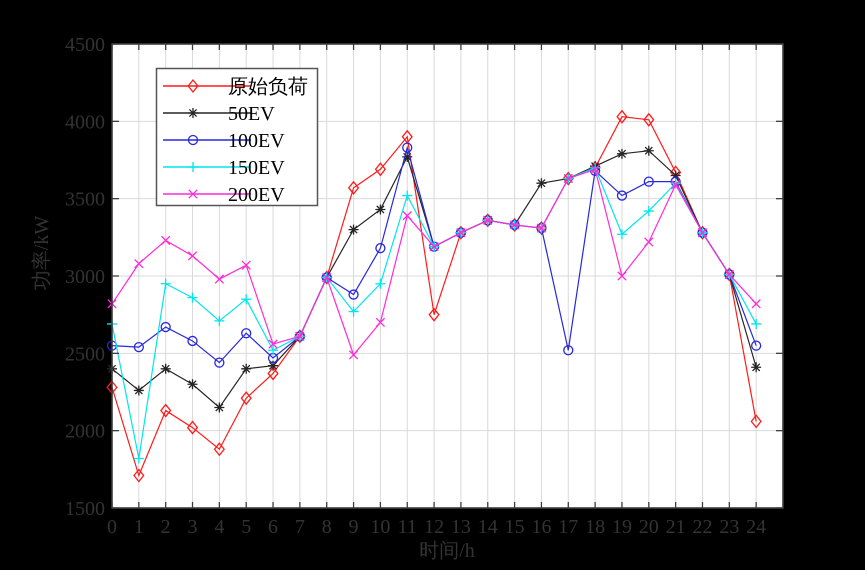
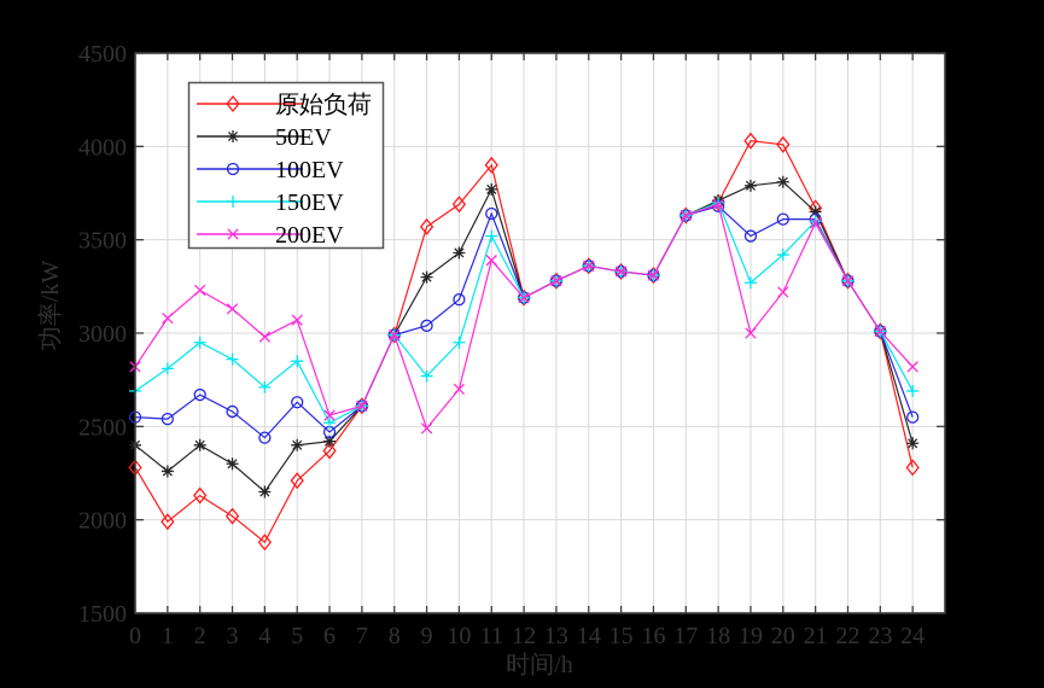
原始负荷/1: 1710 -> 1990
150EV/1: 1820 -> 2810
100EV/9: 2880 -> 3040
100EV/11: 3830 -> 3640
原始负荷/12: 2750 -> 3190
50EV/16: 3600 -> 3310
100EV/17: 2520 -> 3630
原始负荷/24: 2060 -> 2280
